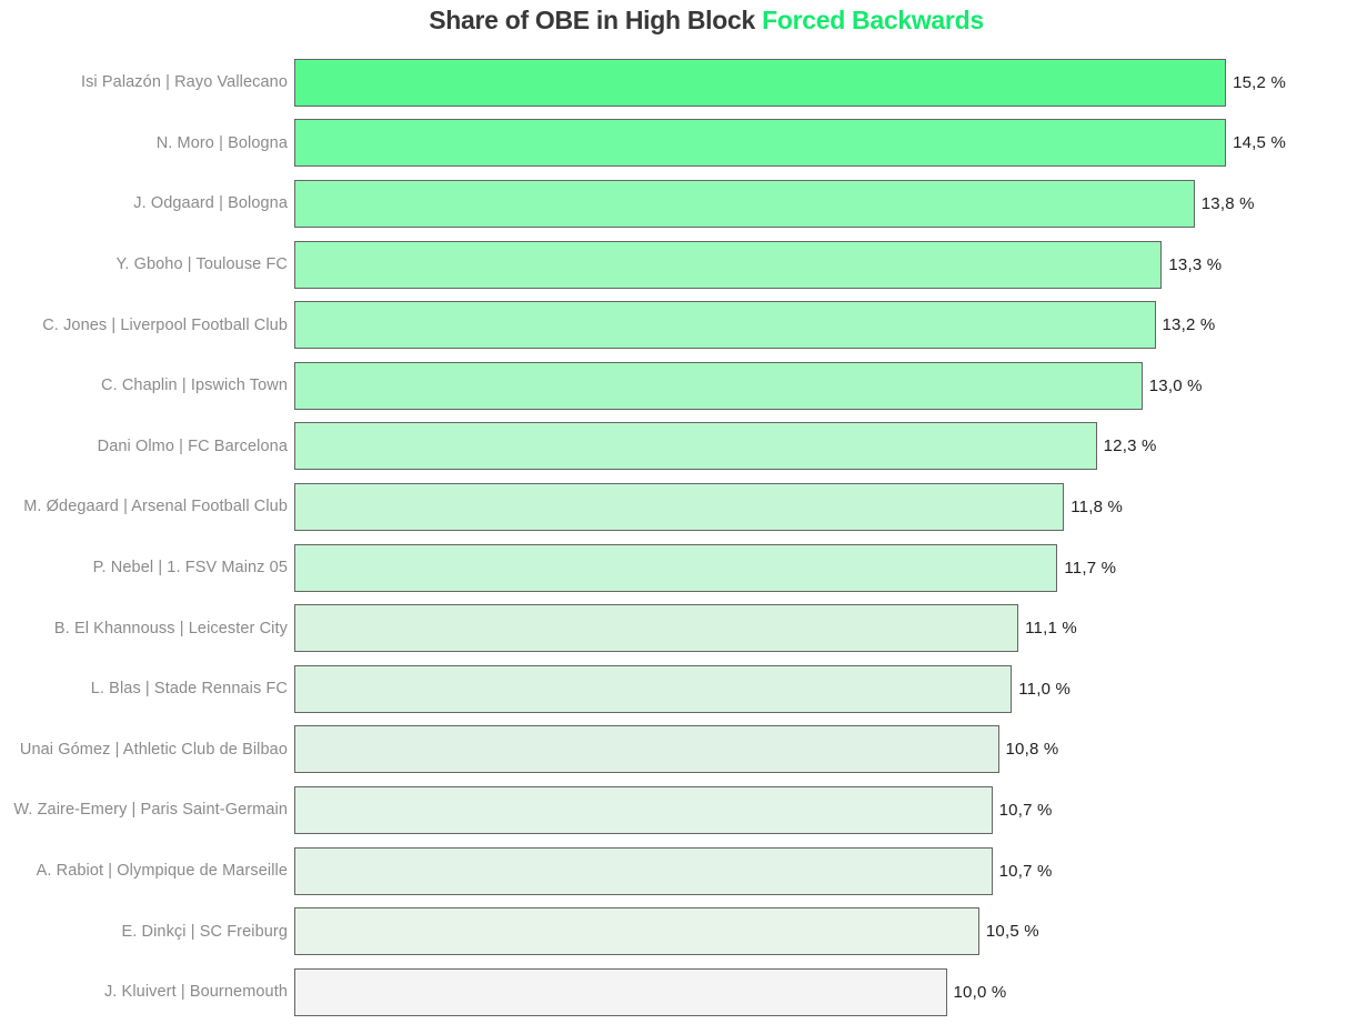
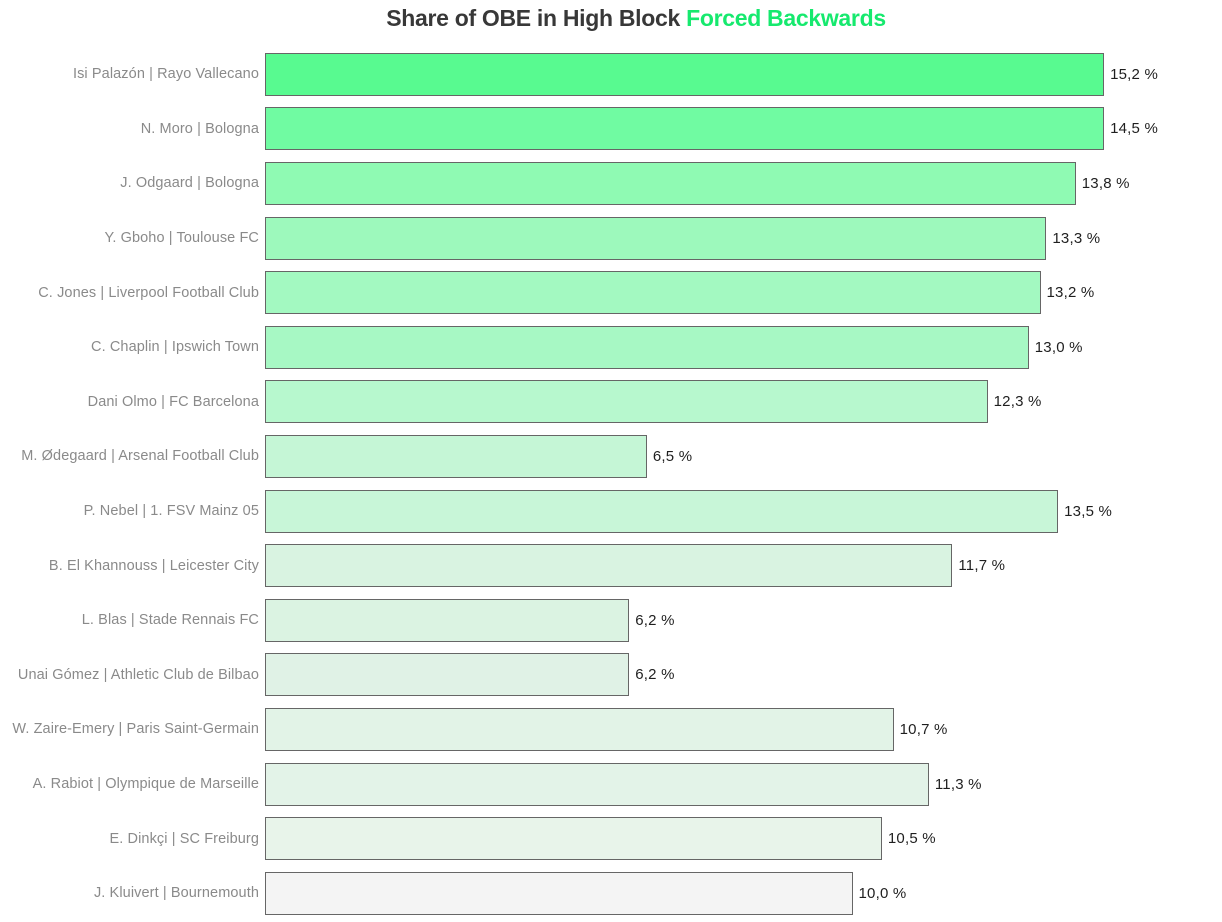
M. Ødegaard | Arsenal Football Club: 11,8 -> 6,5
P. Nebel | 1. FSV Mainz 05: 11,7 -> 13,5
B. El Khannouss | Leicester City: 11,1 -> 11,7
L. Blas | Stade Rennais FC: 11,0 -> 6,2
Unai Gómez | Athletic Club de Bilbao: 10,8 -> 6,2
A. Rabiot | Olympique de Marseille: 10,7 -> 11,3
